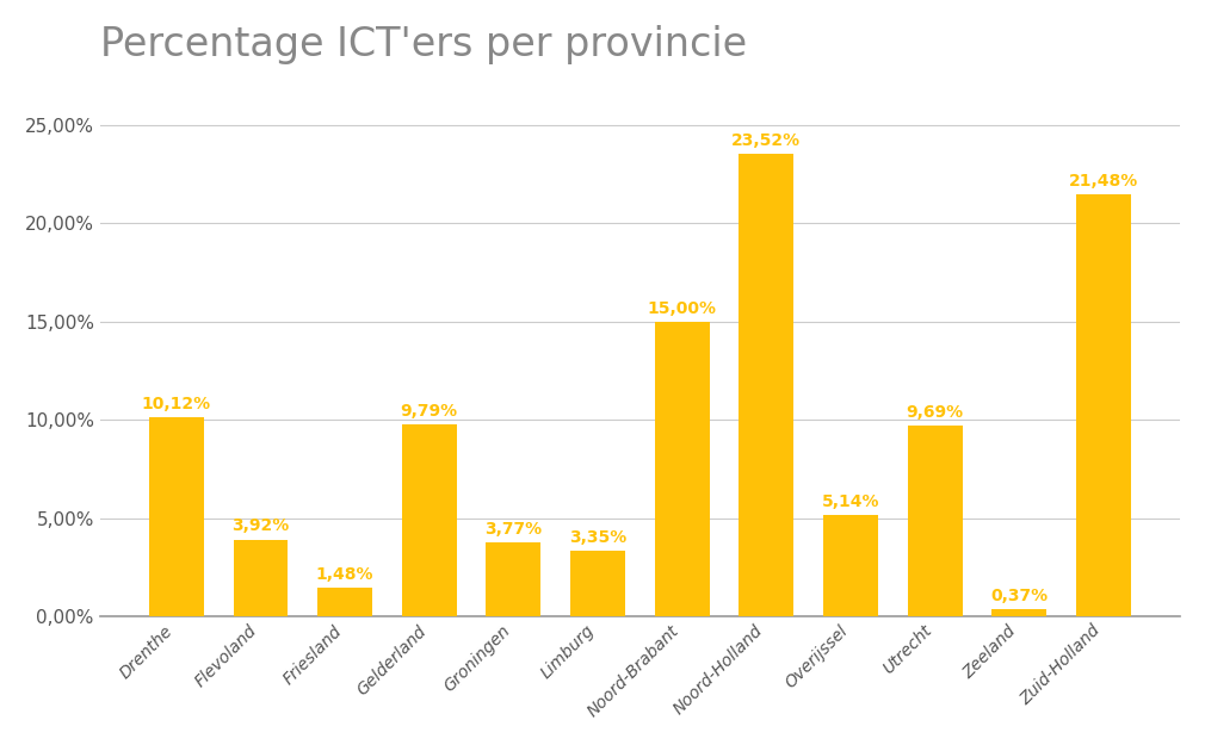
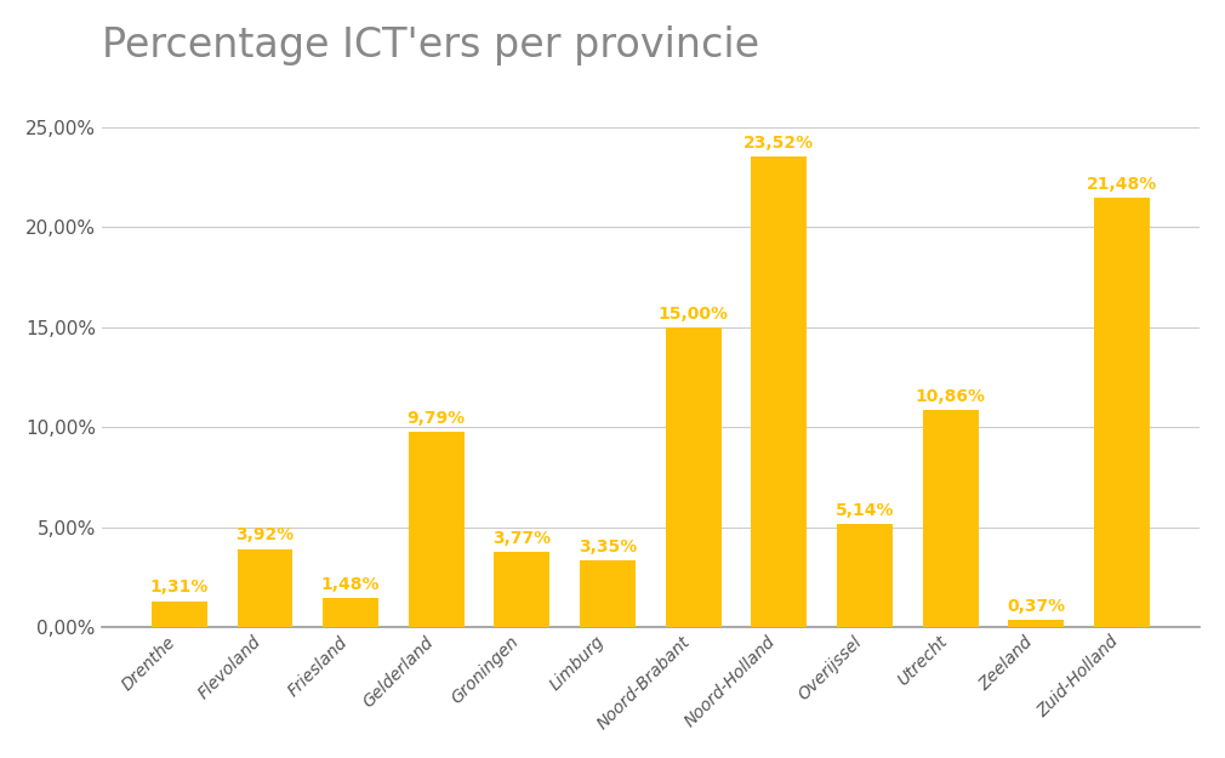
Drenthe: 10,12% -> 1,31%
Utrecht: 9,69% -> 10,86%
